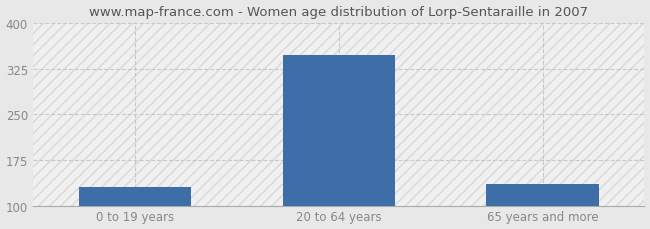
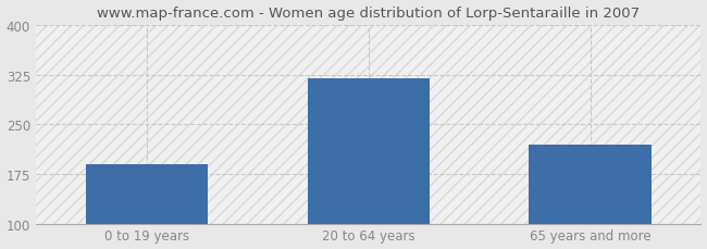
0 to 19 years: 130 -> 190
20 to 64 years: 347 -> 320
65 years and more: 135 -> 220
